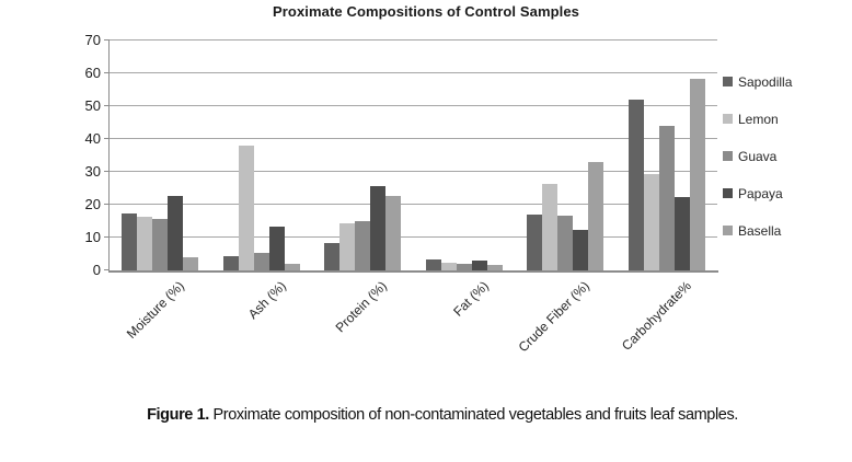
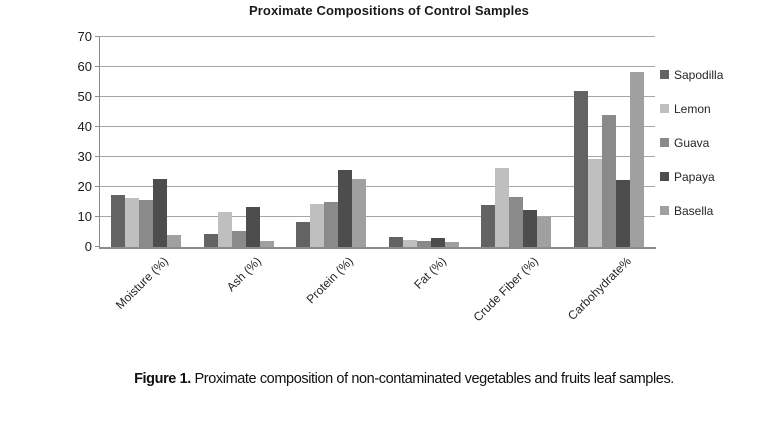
Lemon/Ash (%): 38 -> 12
Sapodilla/Crude Fiber (%): 17 -> 14
Basella/Crude Fiber (%): 33 -> 10
